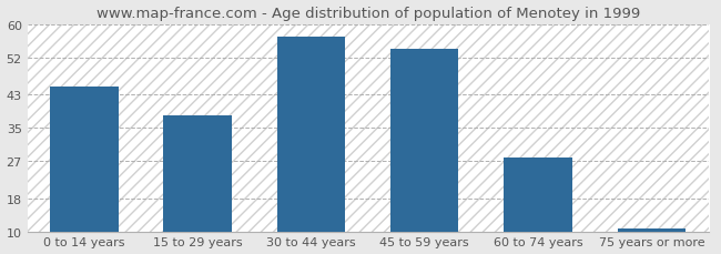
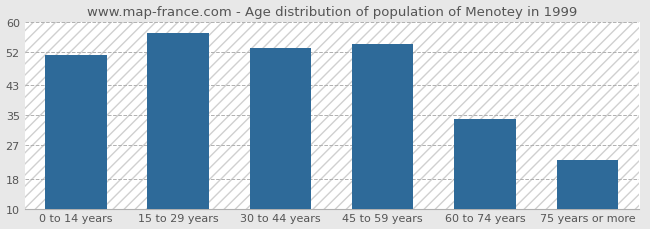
0 to 14 years: 45 -> 51
15 to 29 years: 38 -> 57
30 to 44 years: 57 -> 53
60 to 74 years: 28 -> 34
75 years or more: 11 -> 23
